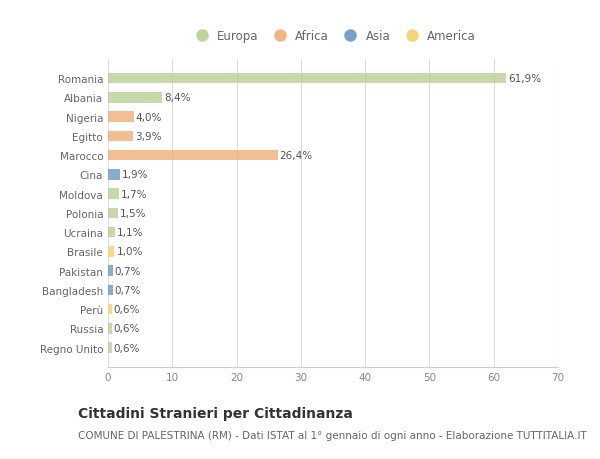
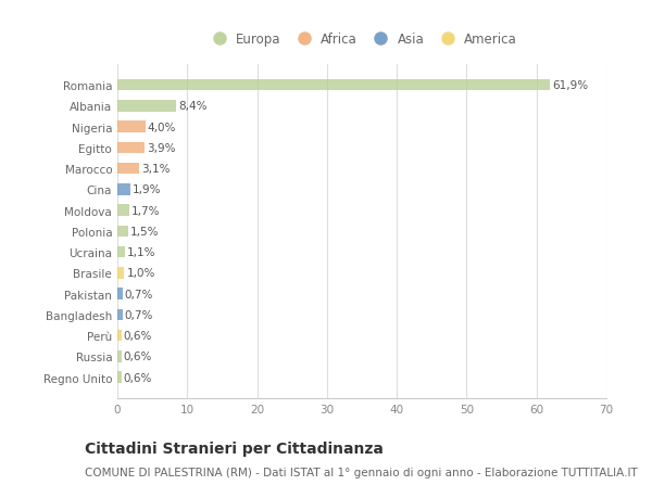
Marocco: 26,4% -> 3,1%
